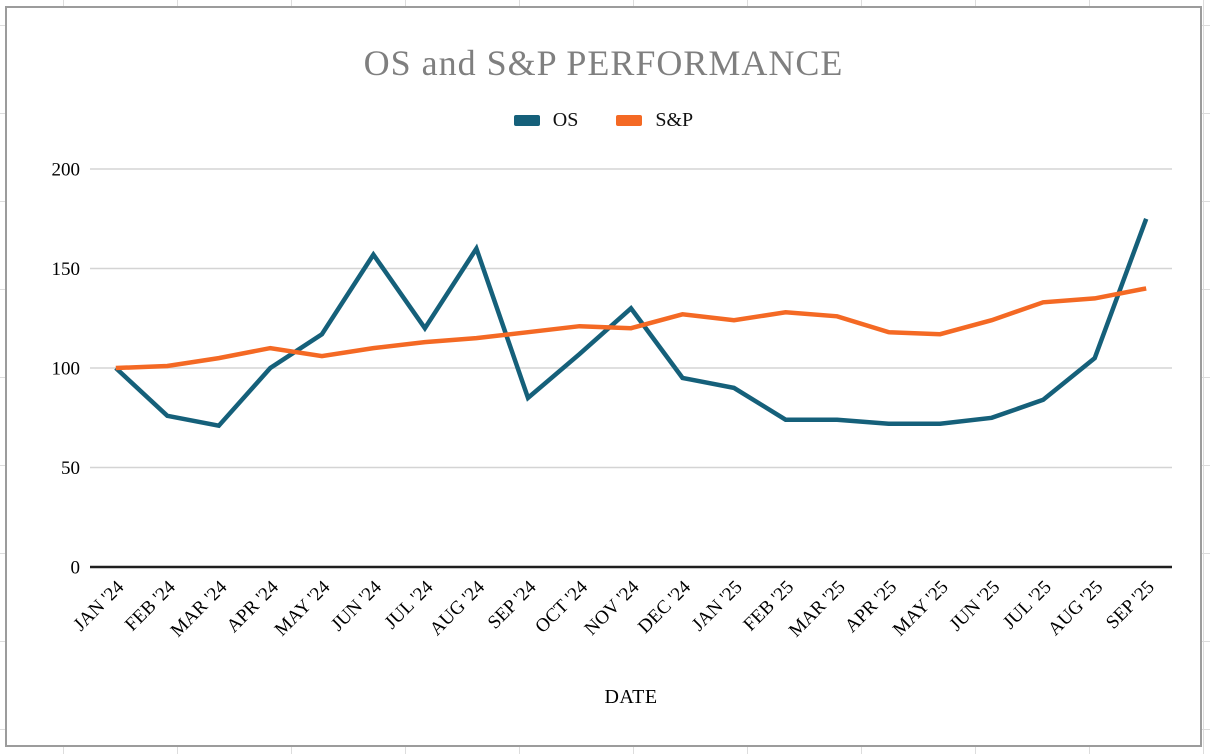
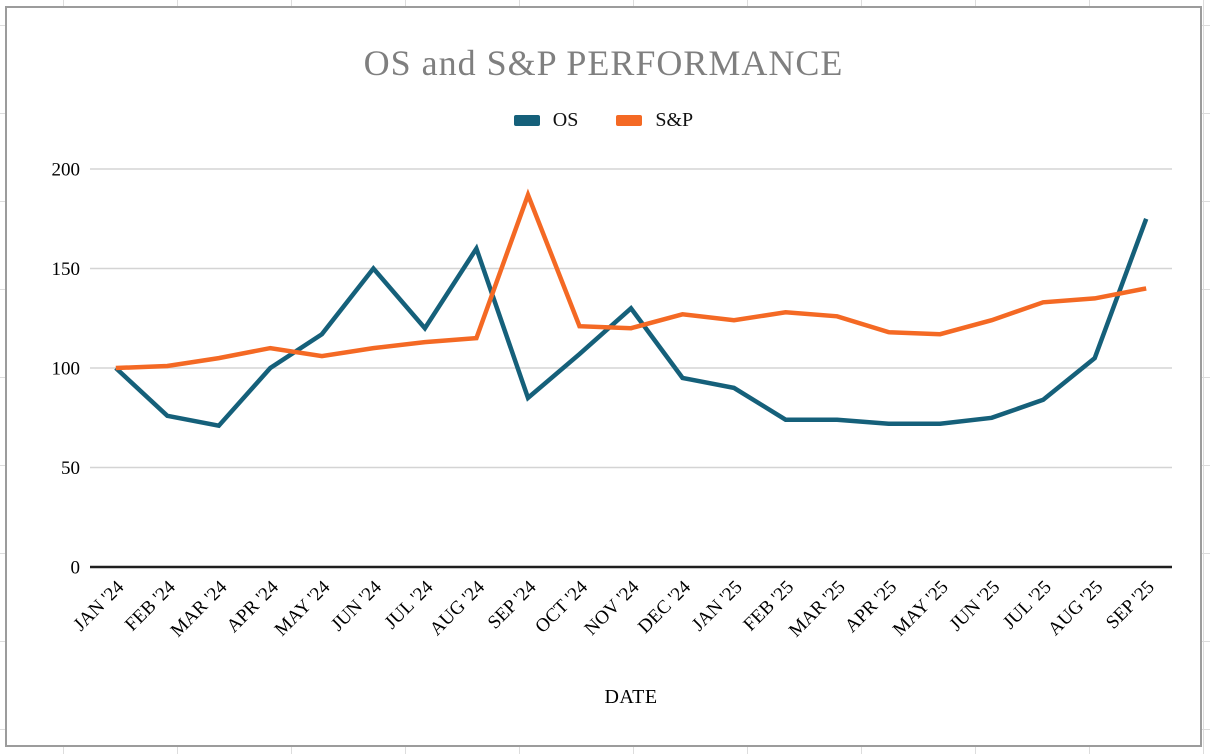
OS/JUN '24: 157 -> 150
S&P/SEP '24: 118 -> 187
